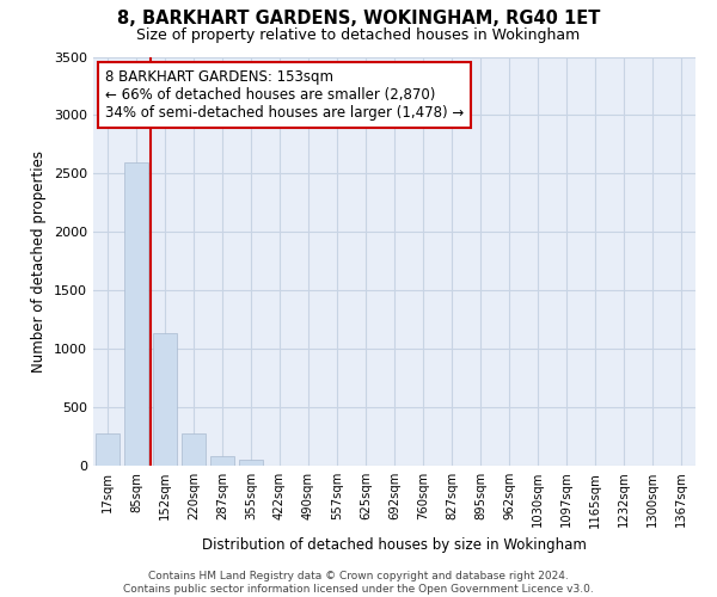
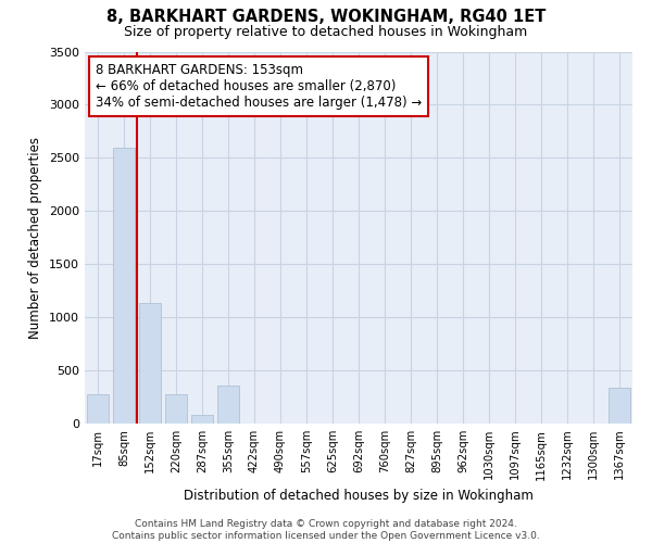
355sqm: 50 -> 360
1367sqm: 0 -> 340
